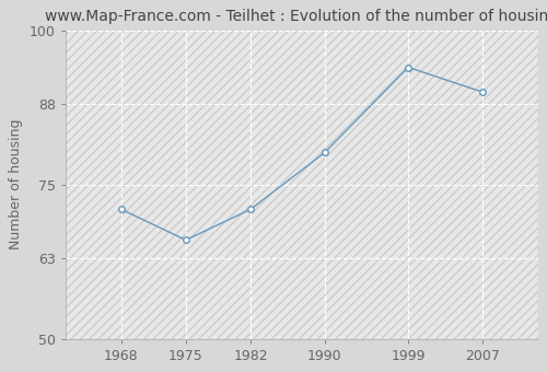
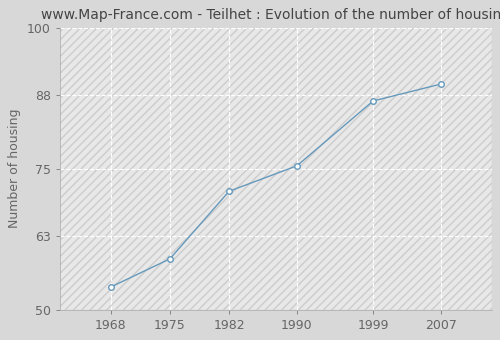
1968: 71.0 -> 54.0
1975: 66.0 -> 59.0
1990: 80.2 -> 75.5
1999: 94.0 -> 87.0
